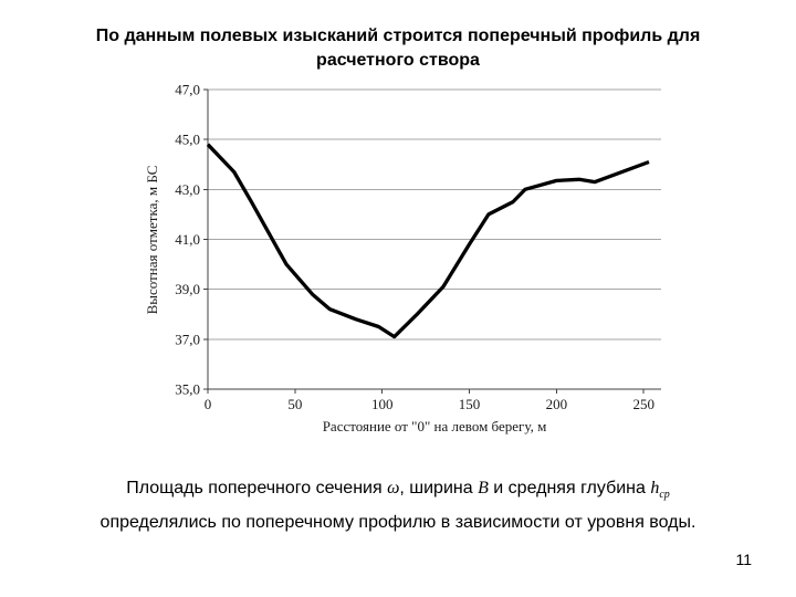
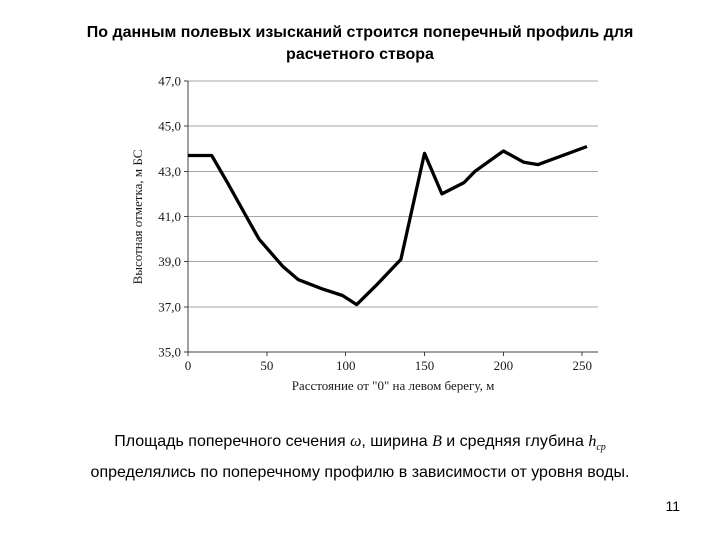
0: 44,8 -> 43,7
150: 40,8 -> 43,8
200: 43,4 -> 43,9
